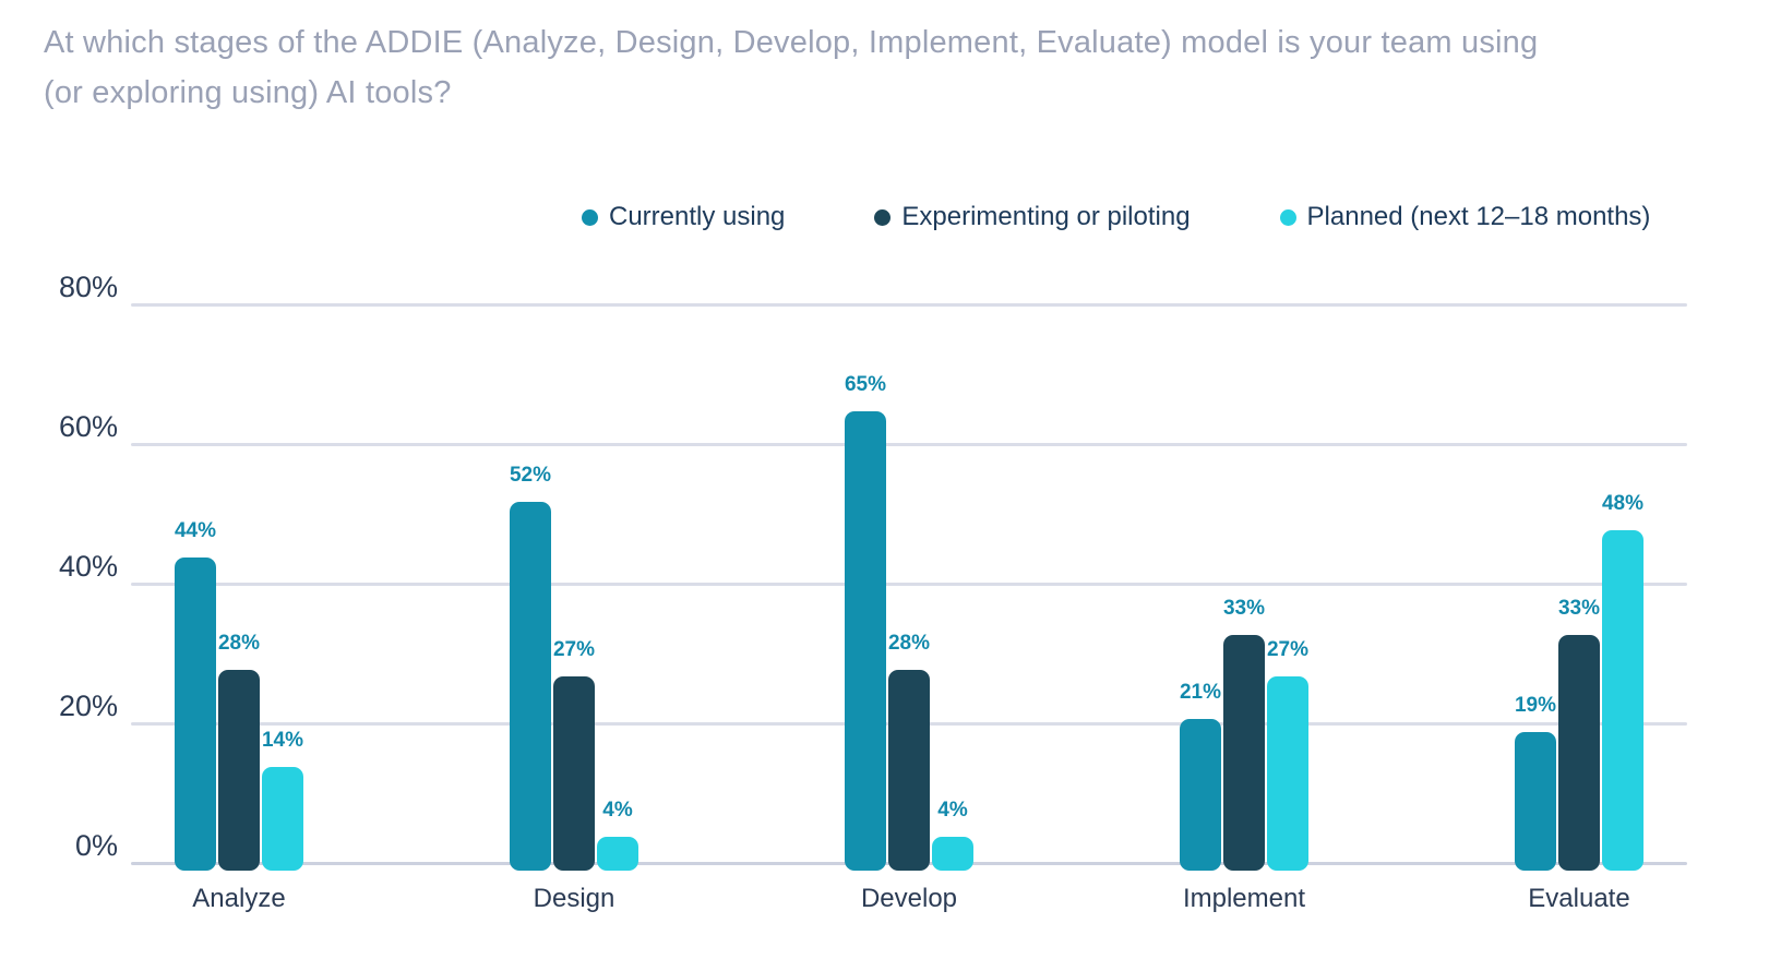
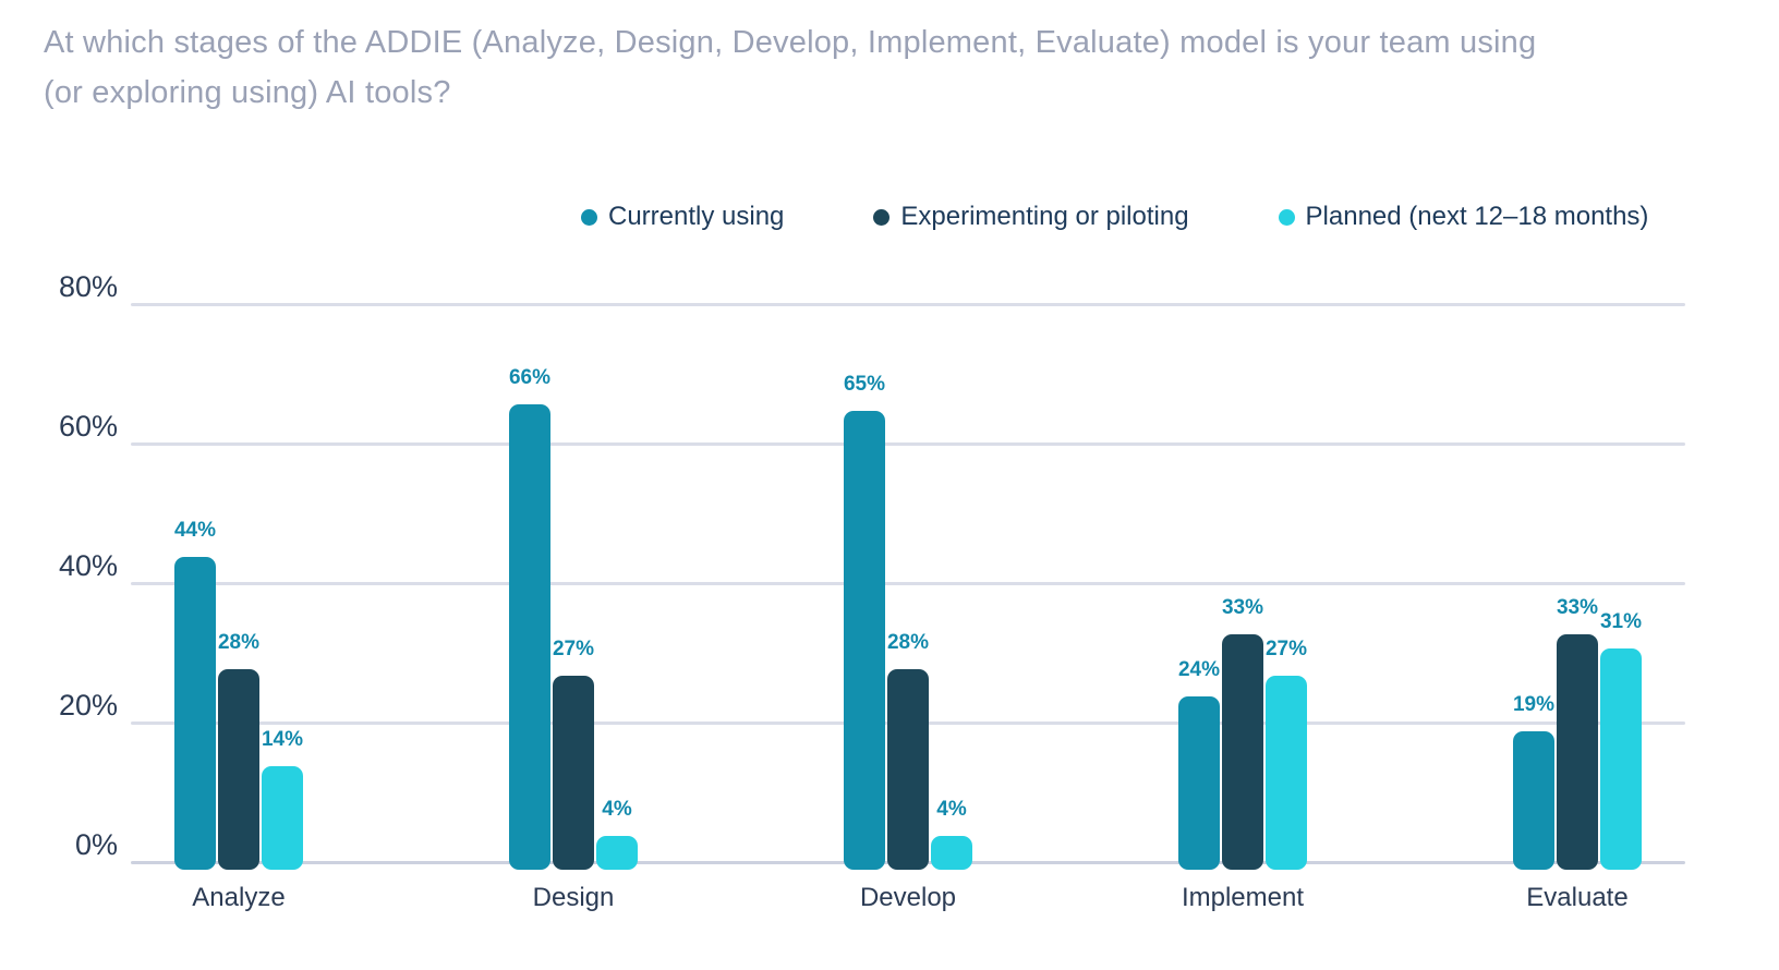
Currently using/Design: 52% -> 66%
Currently using/Implement: 21% -> 24%
Planned (next 12–18 months)/Evaluate: 48% -> 31%
